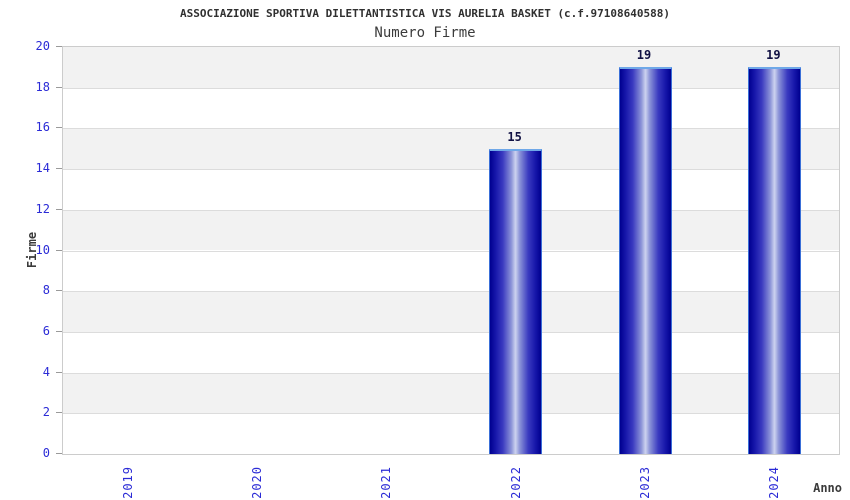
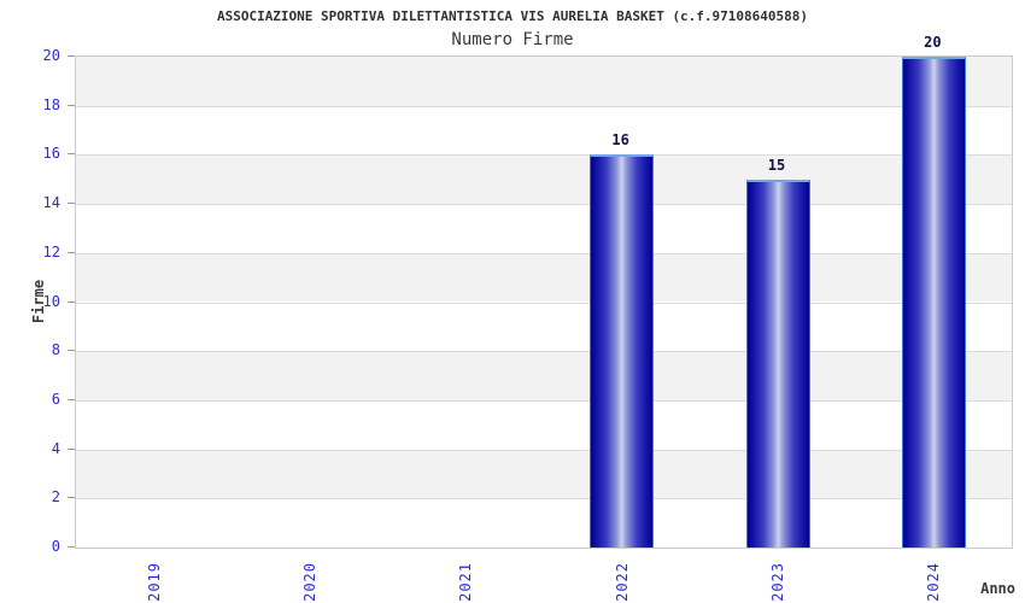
2022: 15 -> 16
2023: 19 -> 15
2024: 19 -> 20
